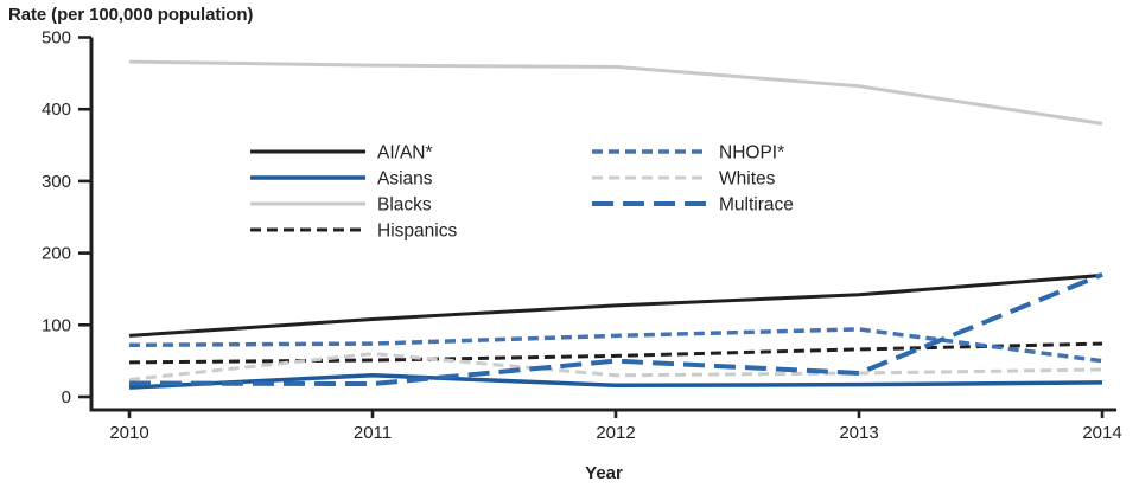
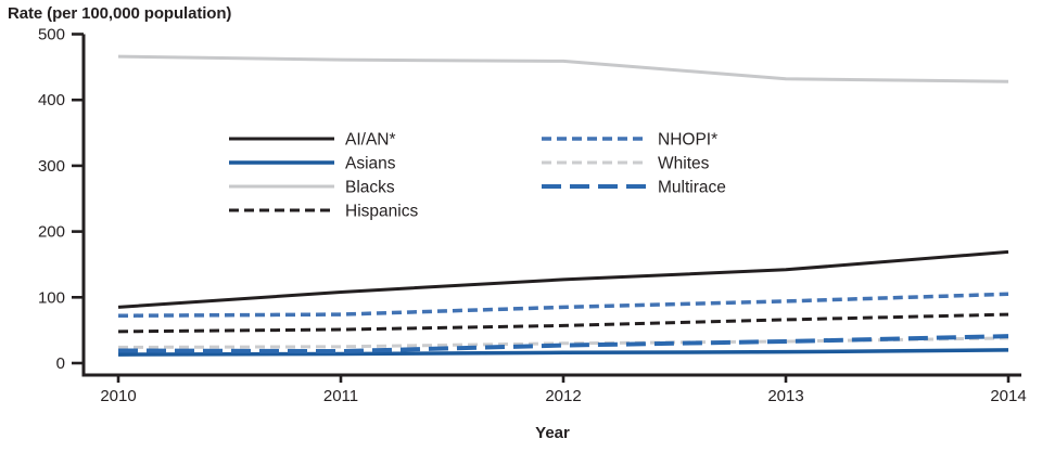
Asians/2011: 30 -> 10
Whites/2011: 60 -> 20
Multirace/2012: 50 -> 30
Blacks/2014: 380 -> 430
NHOPI*/2014: 50 -> 100
Multirace/2014: 170 -> 40
